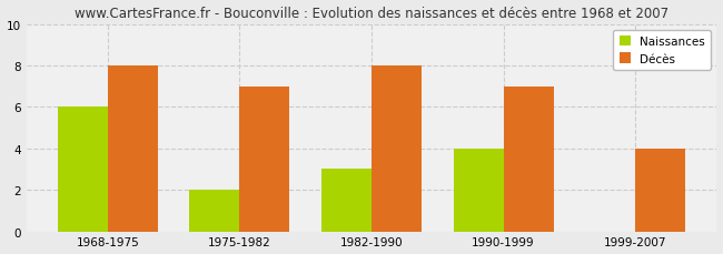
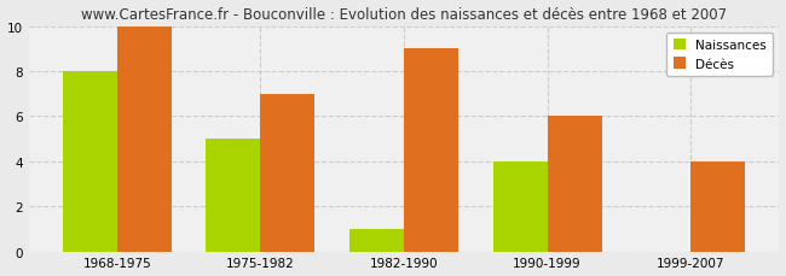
Naissances/1968-1975: 6 -> 8
Décès/1968-1975: 8 -> 10
Naissances/1975-1982: 2 -> 5
Naissances/1982-1990: 3 -> 1
Décès/1982-1990: 8 -> 9
Décès/1990-1999: 7 -> 6
